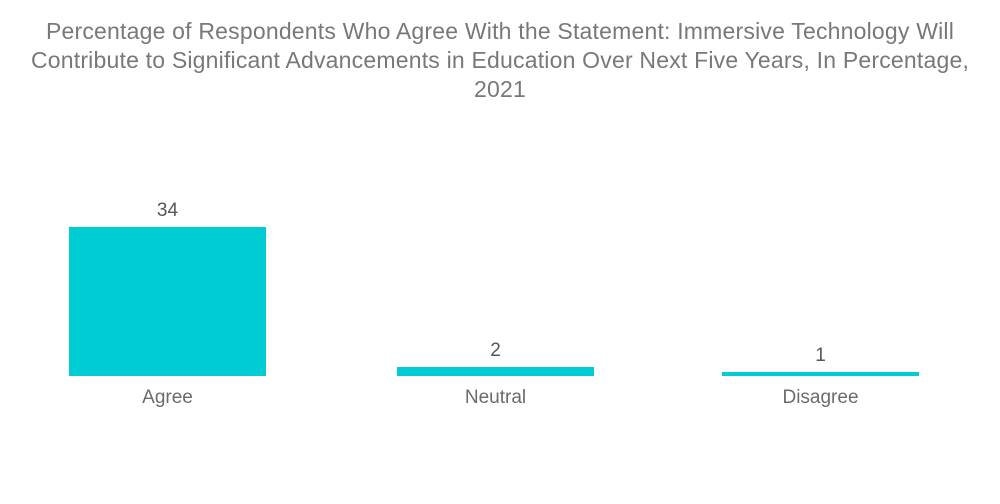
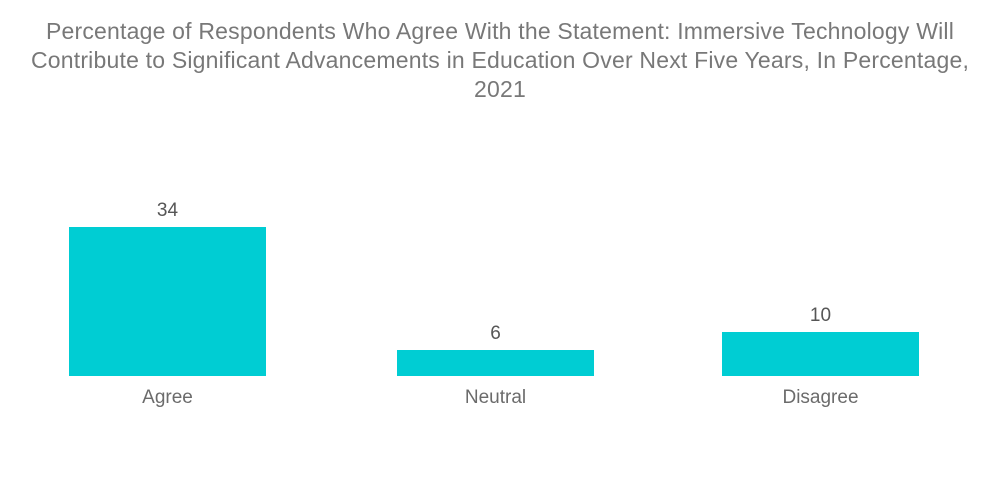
Neutral: 2 -> 6
Disagree: 1 -> 10
